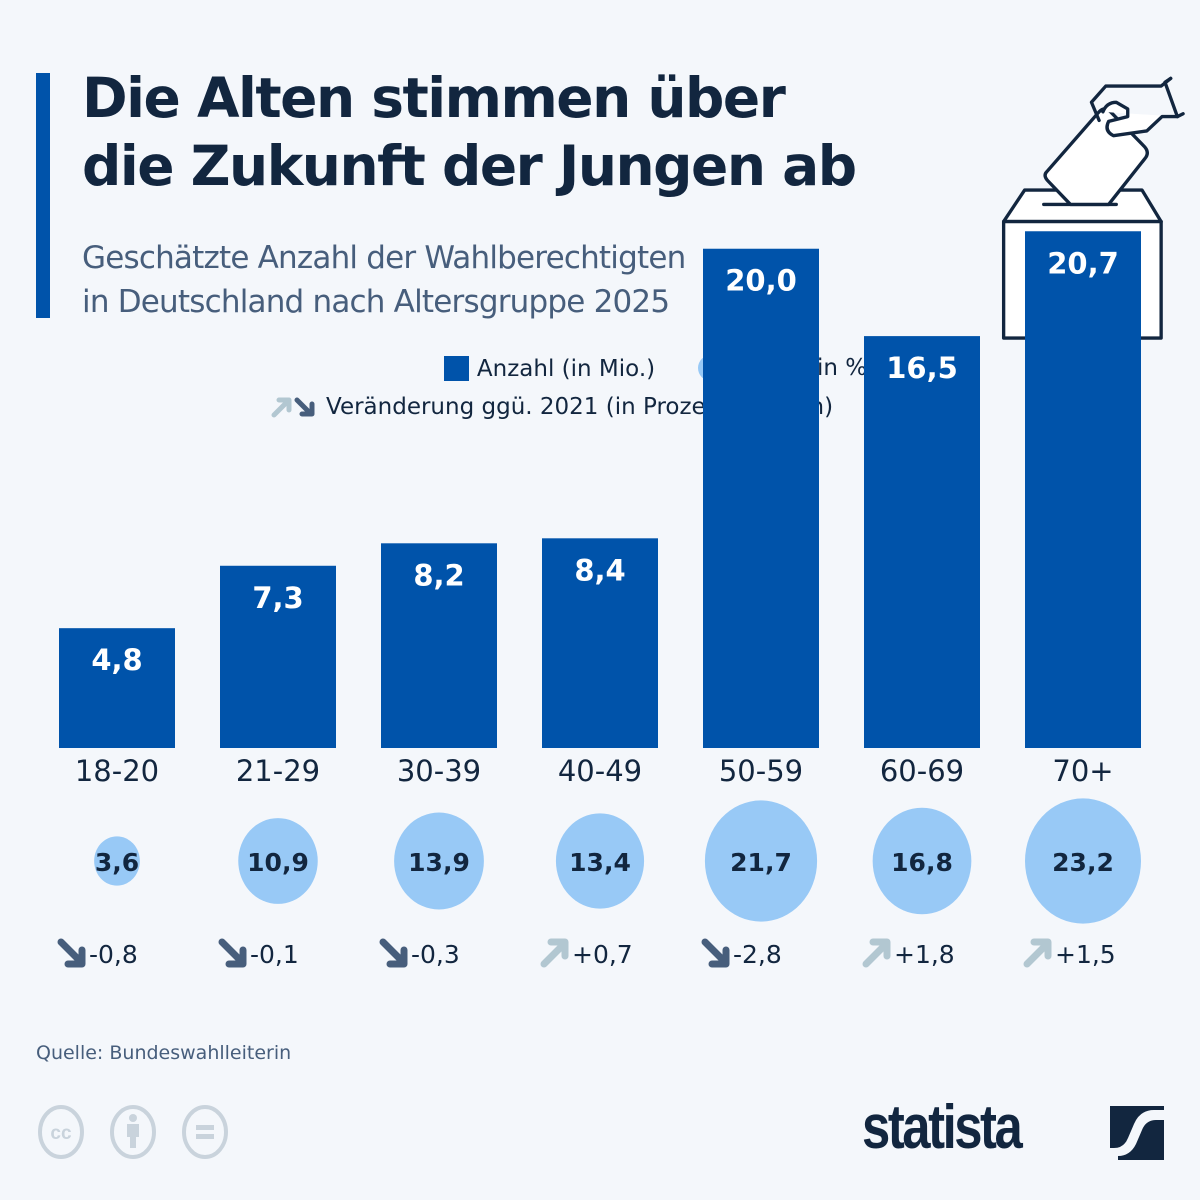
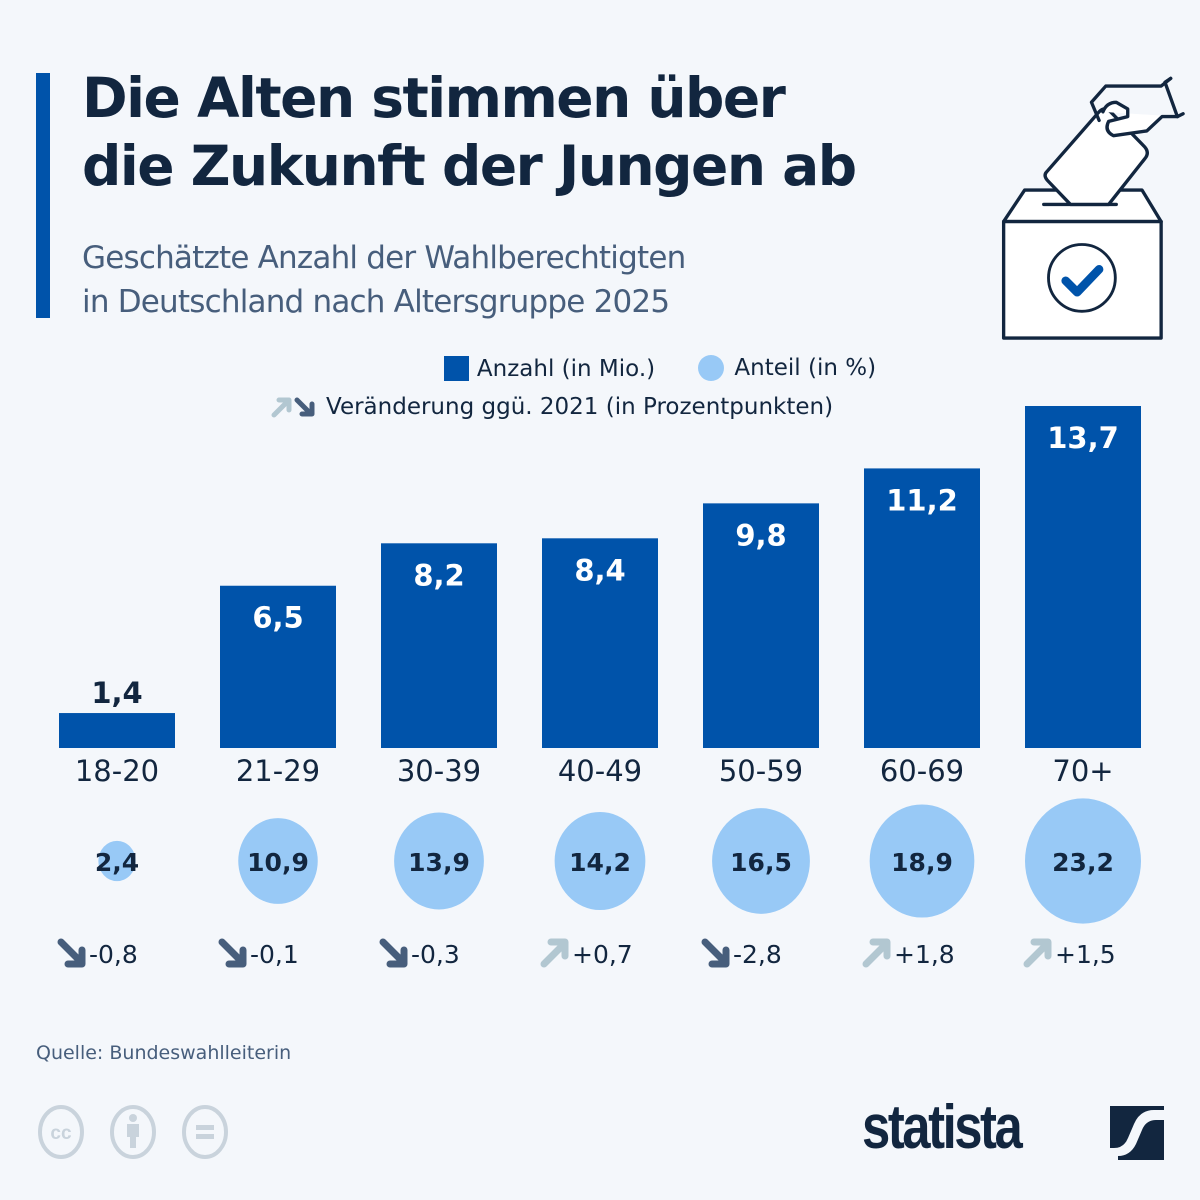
Anzahl (in Mio.)/18-20: 4,8 -> 1,4
Anteil (in %)/18-20: 3,6 -> 2,4
Anzahl (in Mio.)/21-29: 7,3 -> 6,5
Anteil (in %)/40-49: 13,4 -> 14,2
Anzahl (in Mio.)/50-59: 20,0 -> 9,8
Anteil (in %)/50-59: 21,7 -> 16,5
Anzahl (in Mio.)/60-69: 16,5 -> 11,2
Anteil (in %)/60-69: 16,8 -> 18,9
Anzahl (in Mio.)/70+: 20,7 -> 13,7
